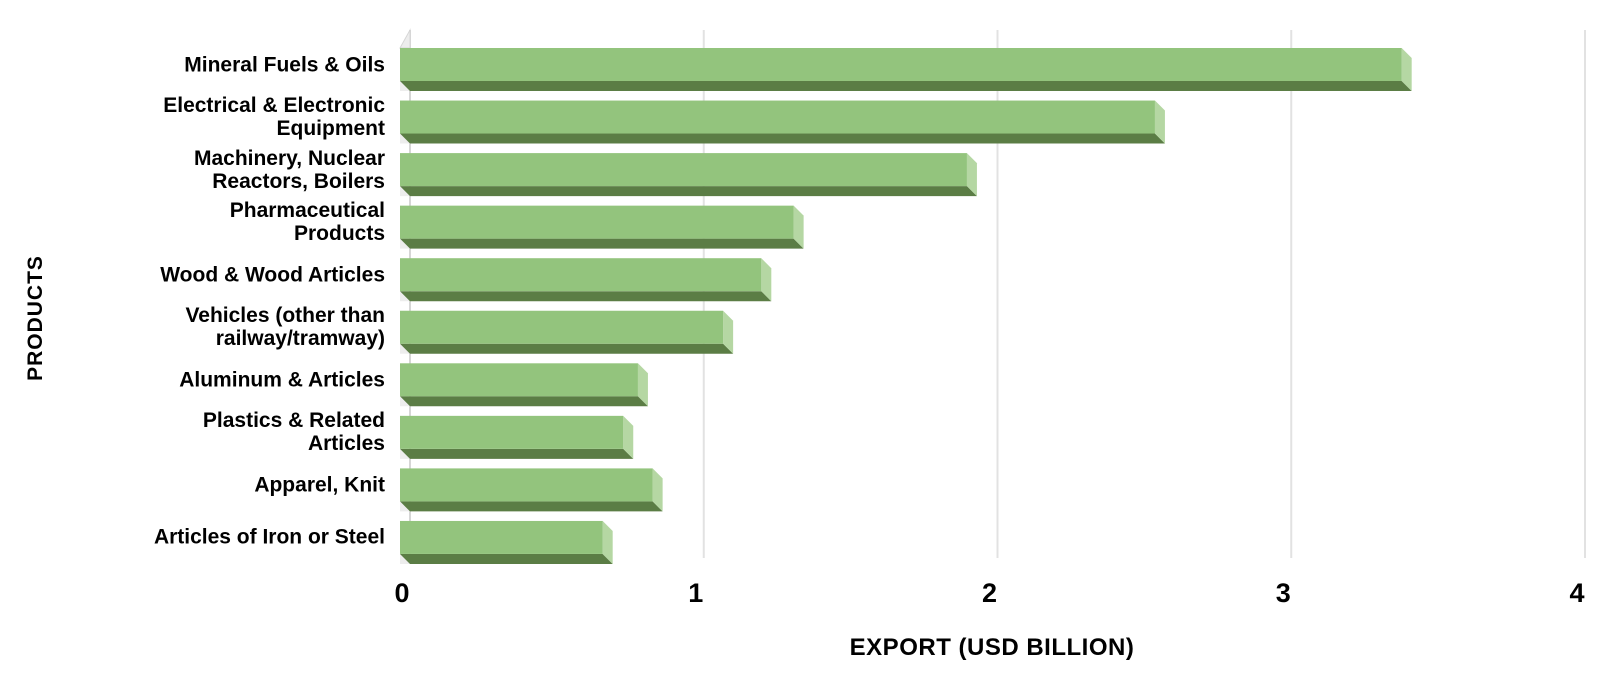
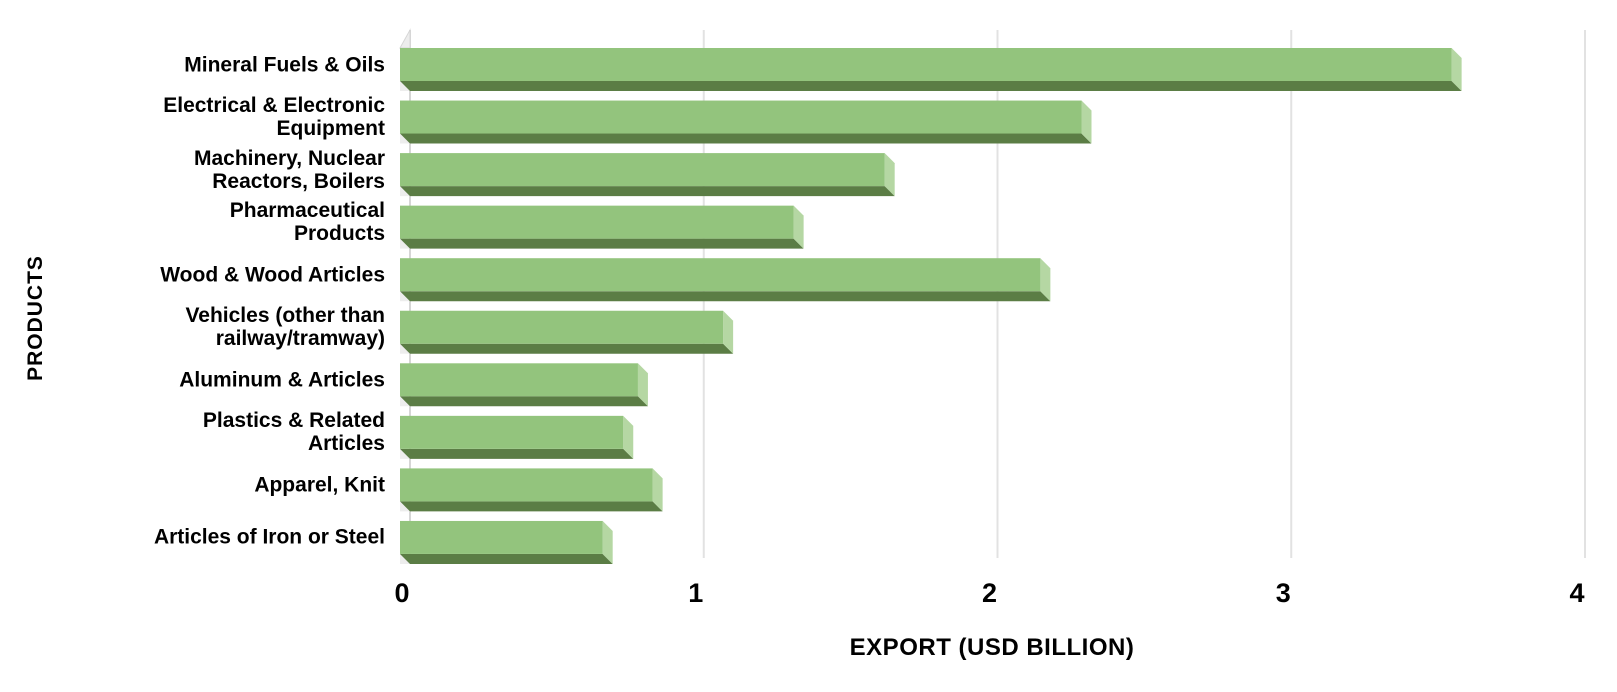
Mineral Fuels & Oils: 3.41 -> 3.58
Electrical & Electronic Equipment: 2.57 -> 2.32
Machinery, Nuclear Reactors, Boilers: 1.93 -> 1.65
Wood & Wood Articles: 1.23 -> 2.18
